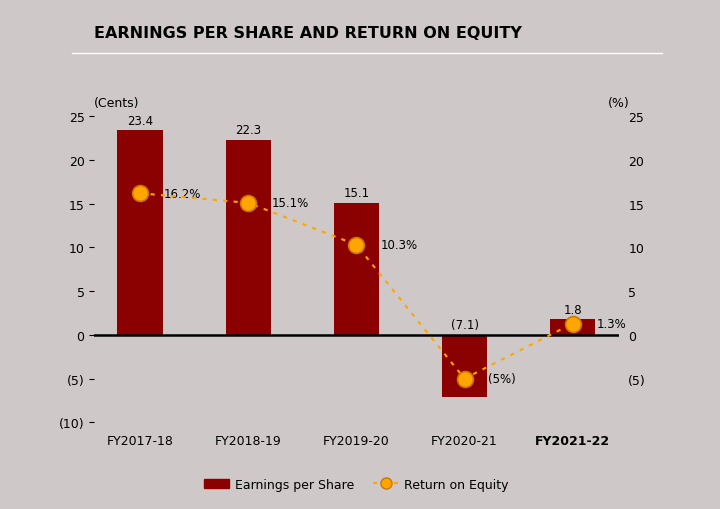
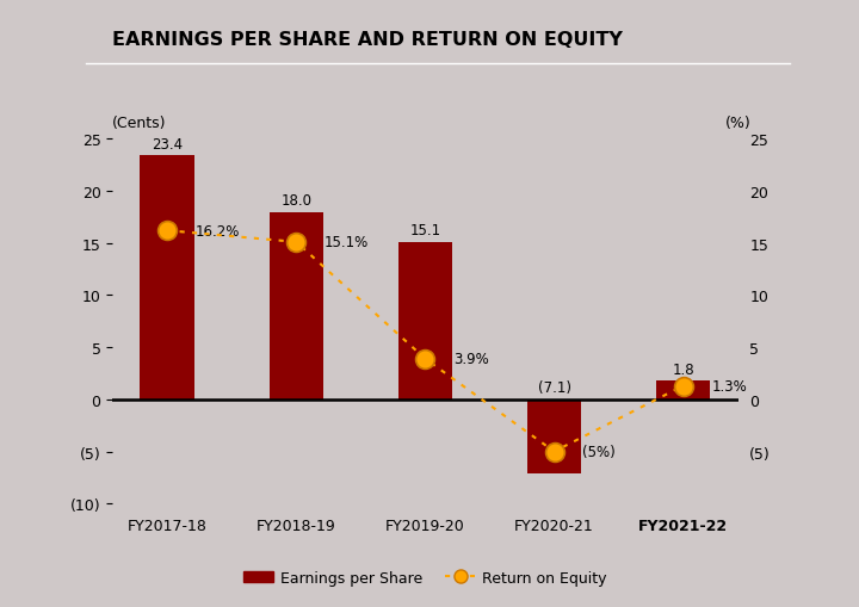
Earnings per Share/FY2018-19: 22.3 -> 18.0
Return on Equity/FY2019-20: 10.3% -> 3.9%
